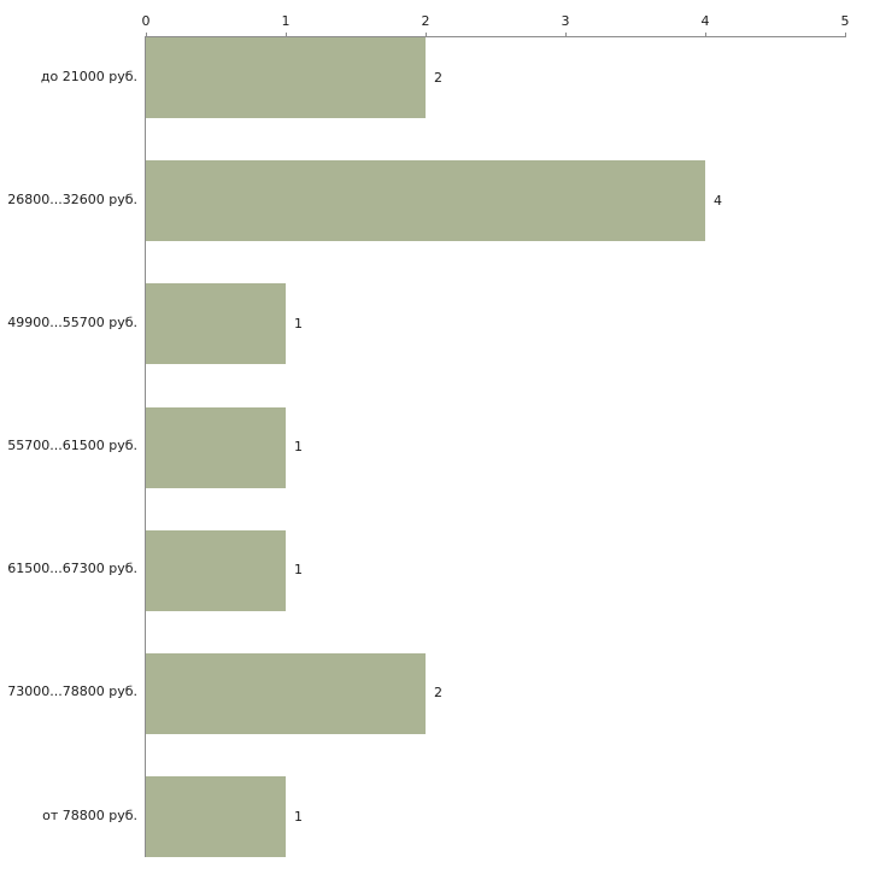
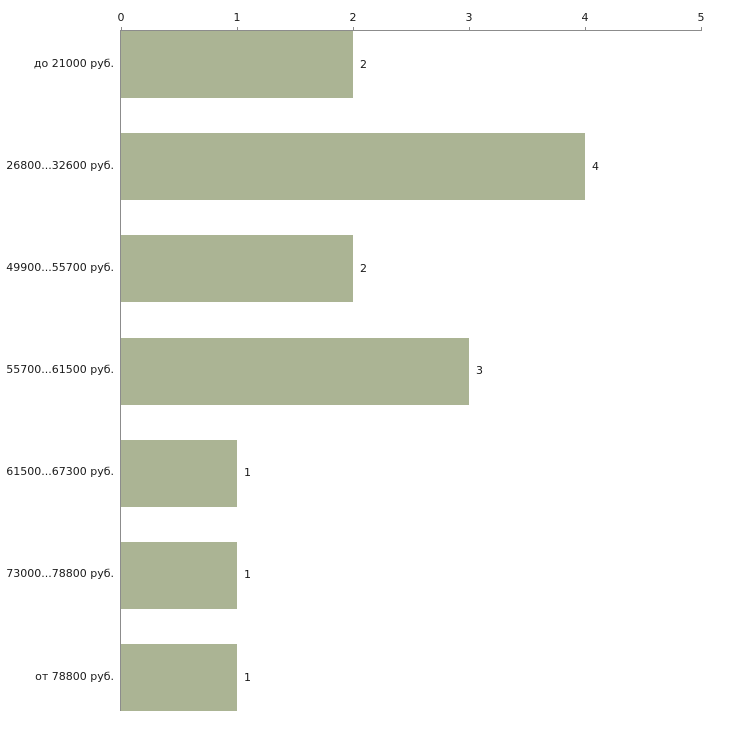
49900...55700 руб.: 1 -> 2
55700...61500 руб.: 1 -> 3
73000...78800 руб.: 2 -> 1
